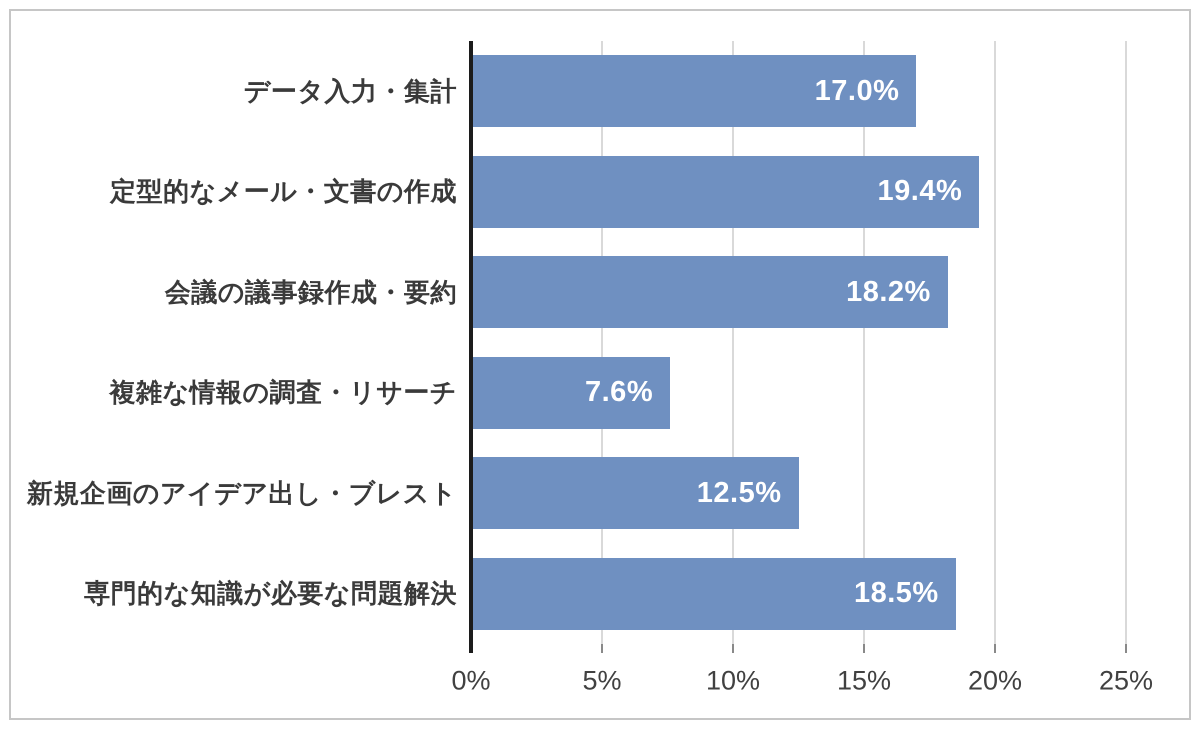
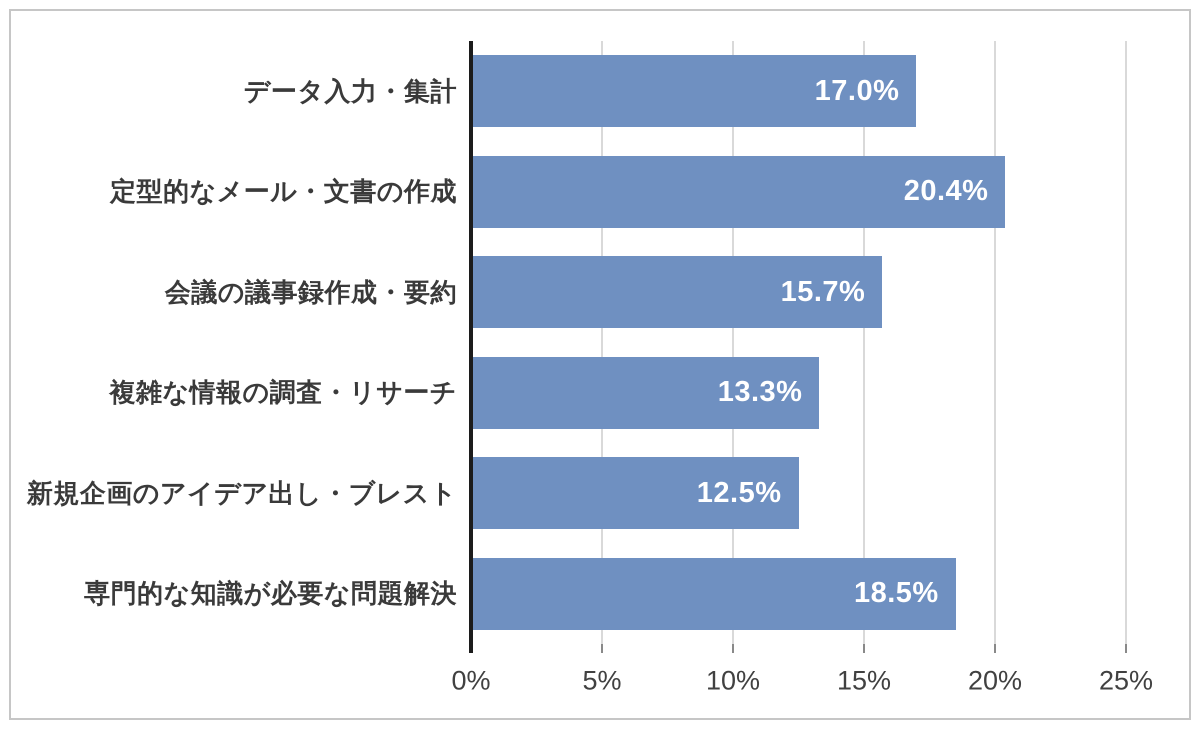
定型的なメール・文書の作成: 19.4% -> 20.4%
会議の議事録作成・要約: 18.2% -> 15.7%
複雑な情報の調査・リサーチ: 7.6% -> 13.3%
